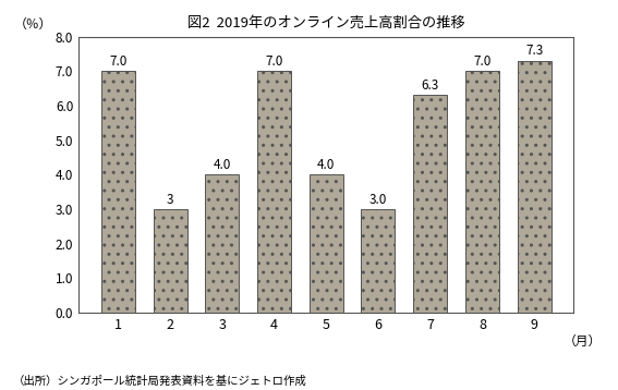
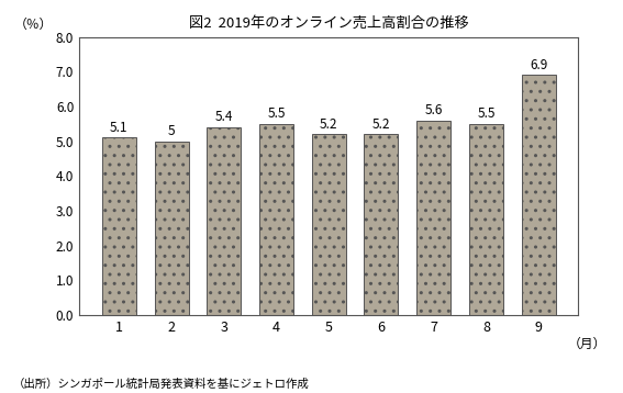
1: 7.0 -> 5.1
2: 3 -> 5
3: 4.0 -> 5.4
4: 7.0 -> 5.5
5: 4.0 -> 5.2
6: 3.0 -> 5.2
7: 6.3 -> 5.6
8: 7.0 -> 5.5
9: 7.3 -> 6.9
